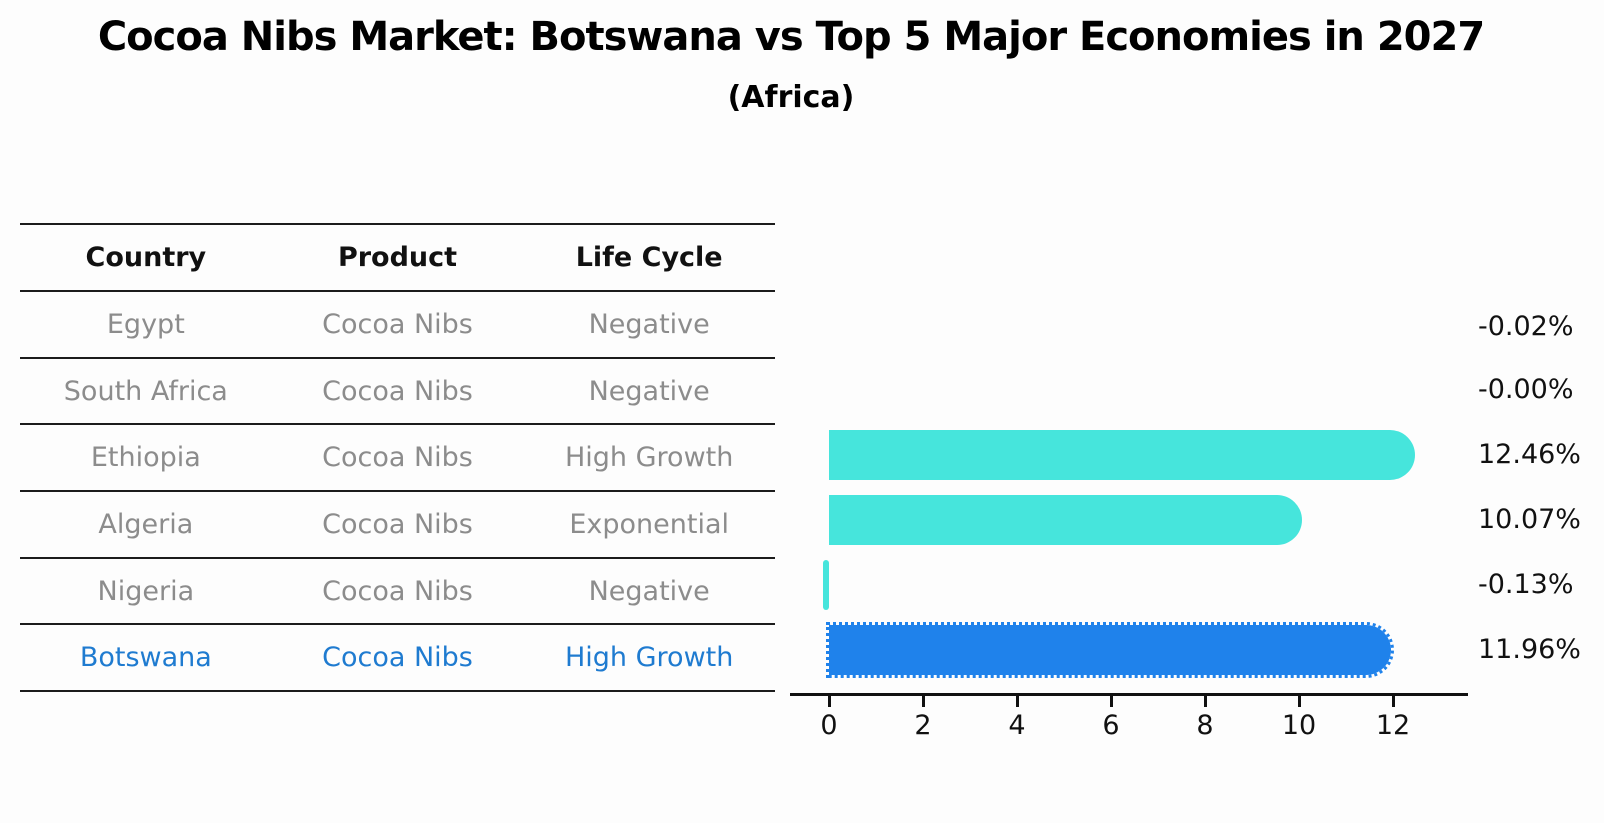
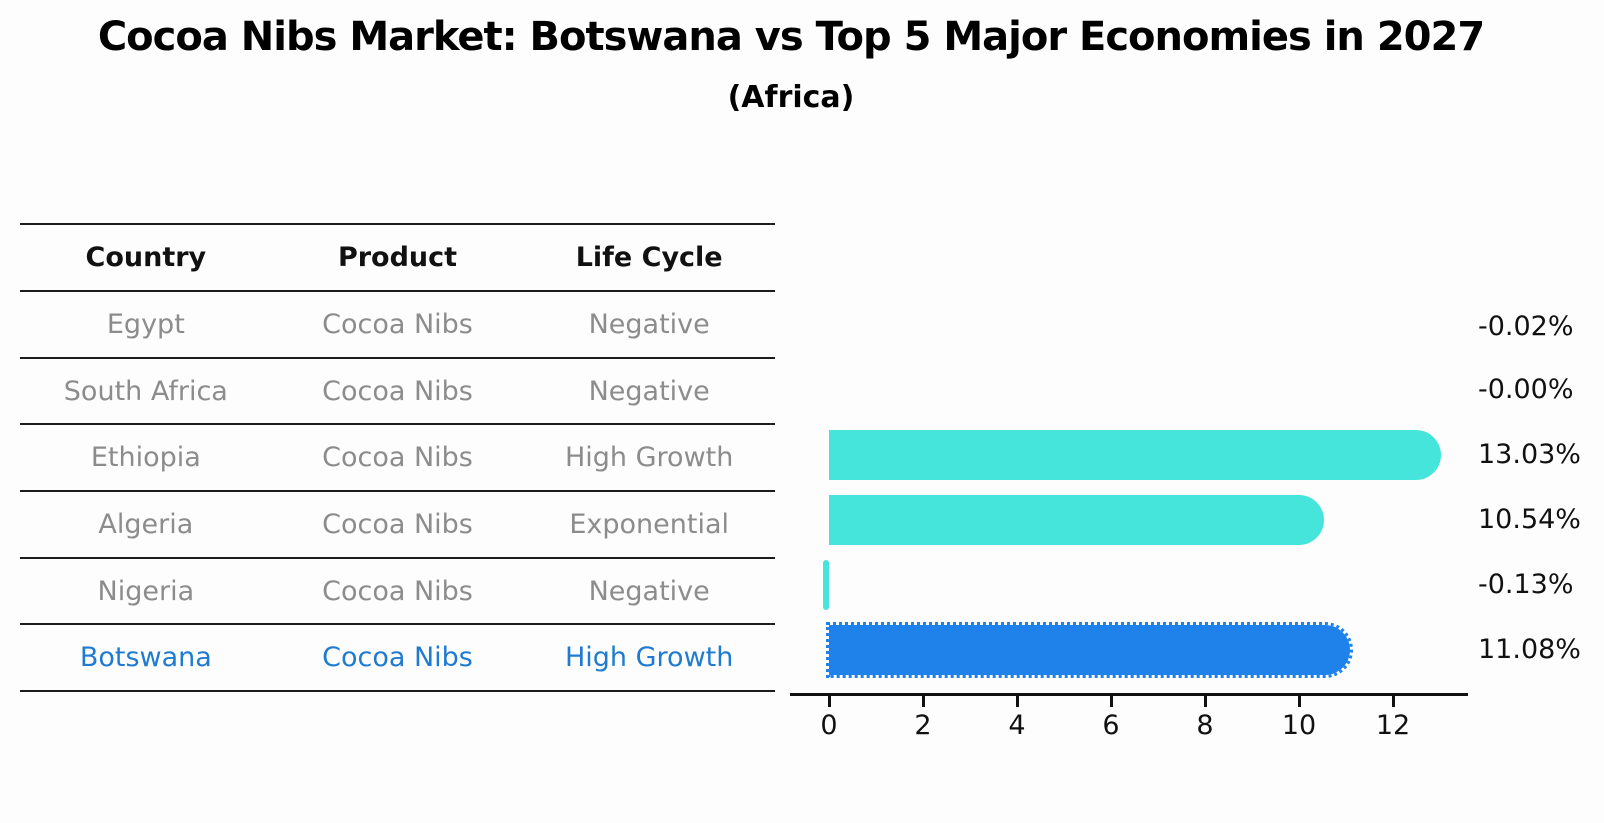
Ethiopia: 12.46% -> 13.03%
Algeria: 10.07% -> 10.54%
Botswana: 11.96% -> 11.08%
